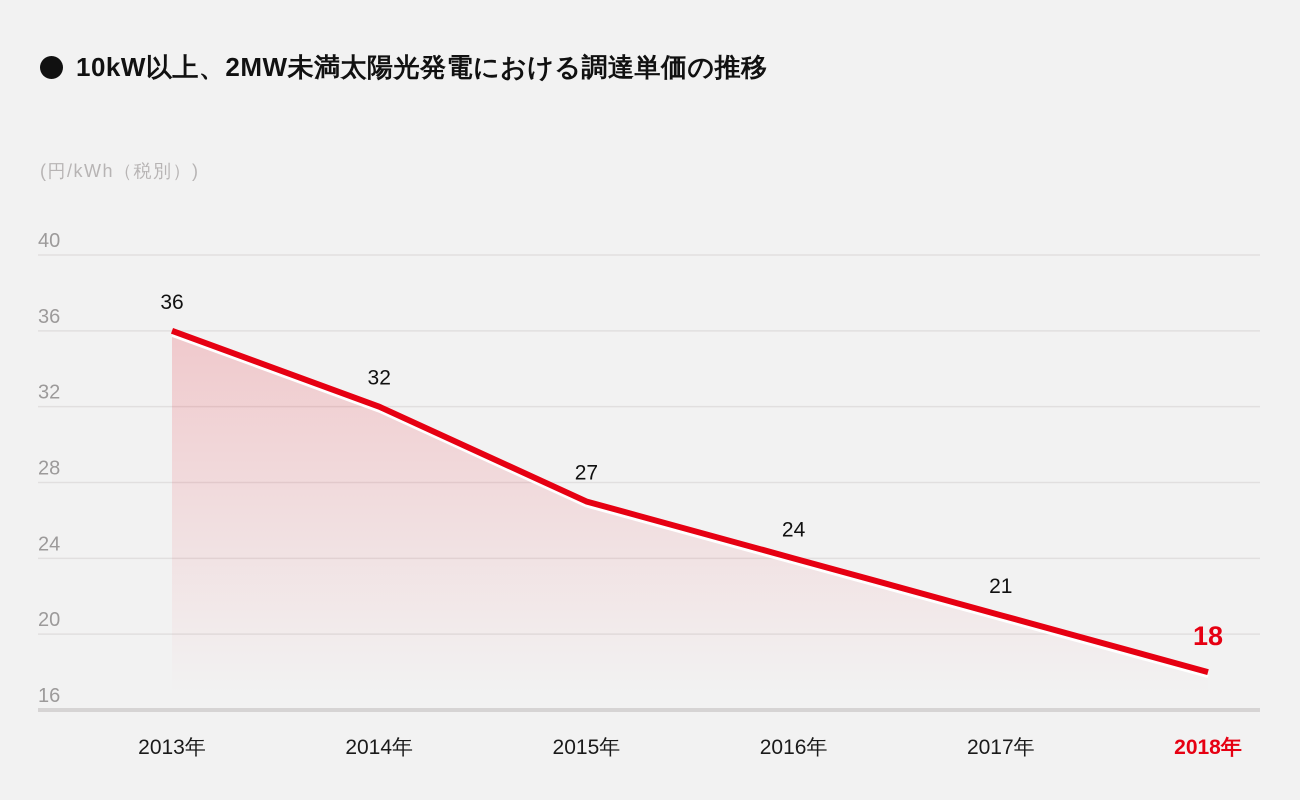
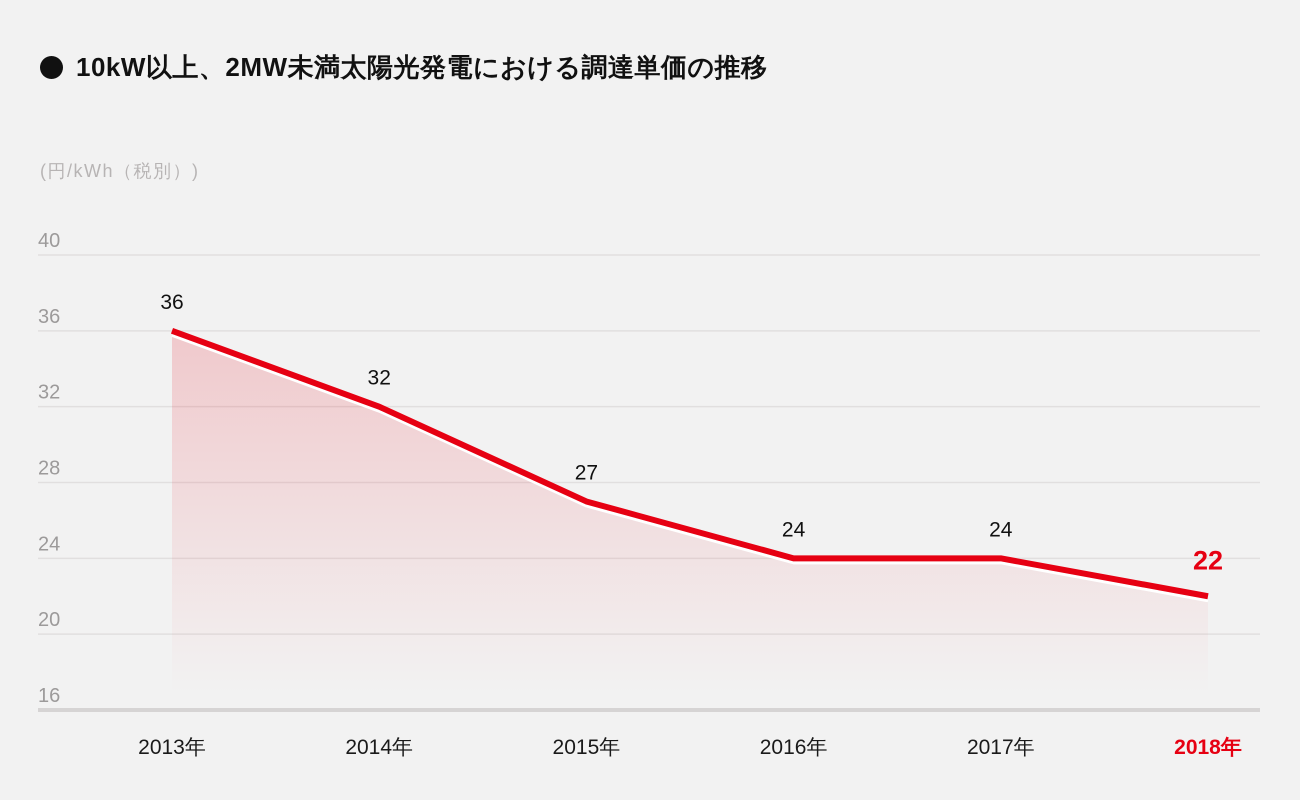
2017年: 21 -> 24
2018年: 18 -> 22
